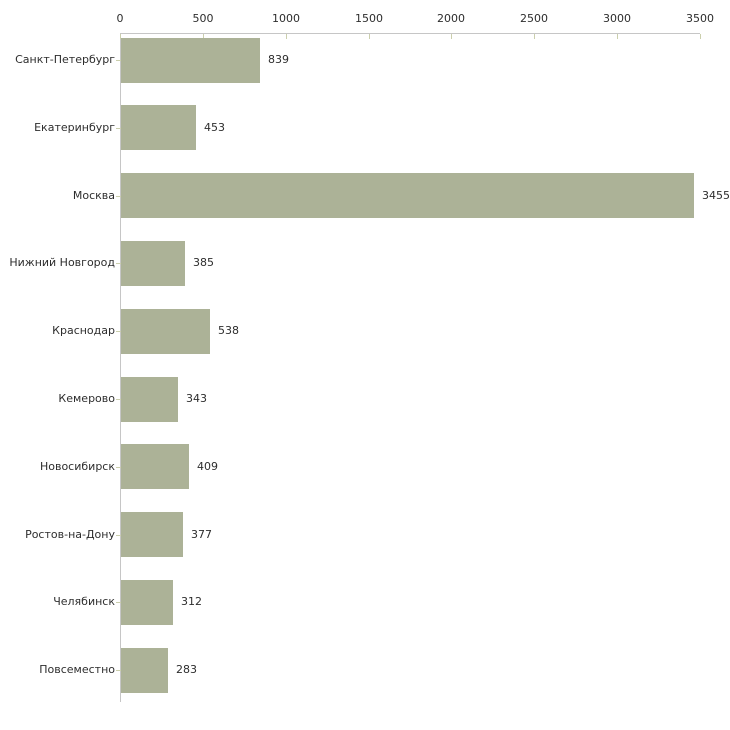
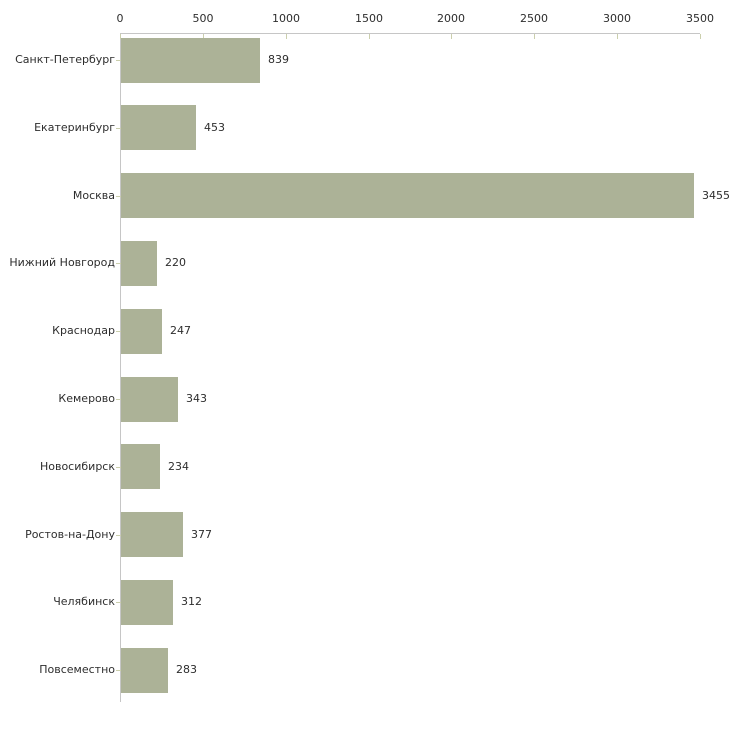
Нижний Новгород: 385 -> 220
Краснодар: 538 -> 247
Новосибирск: 409 -> 234
